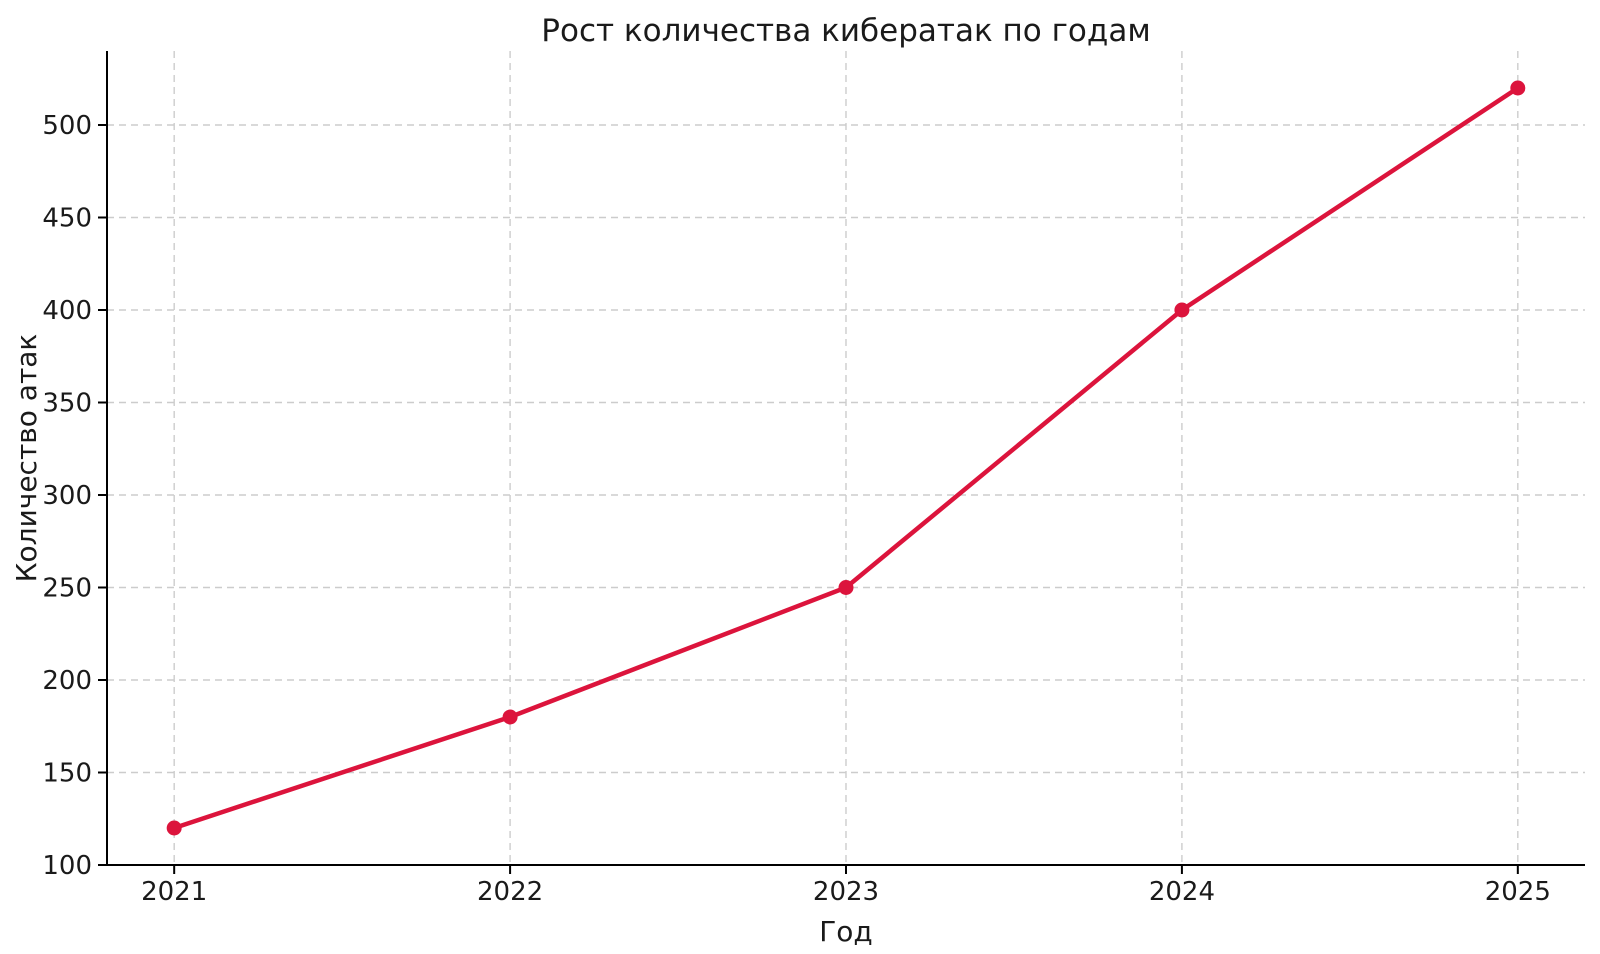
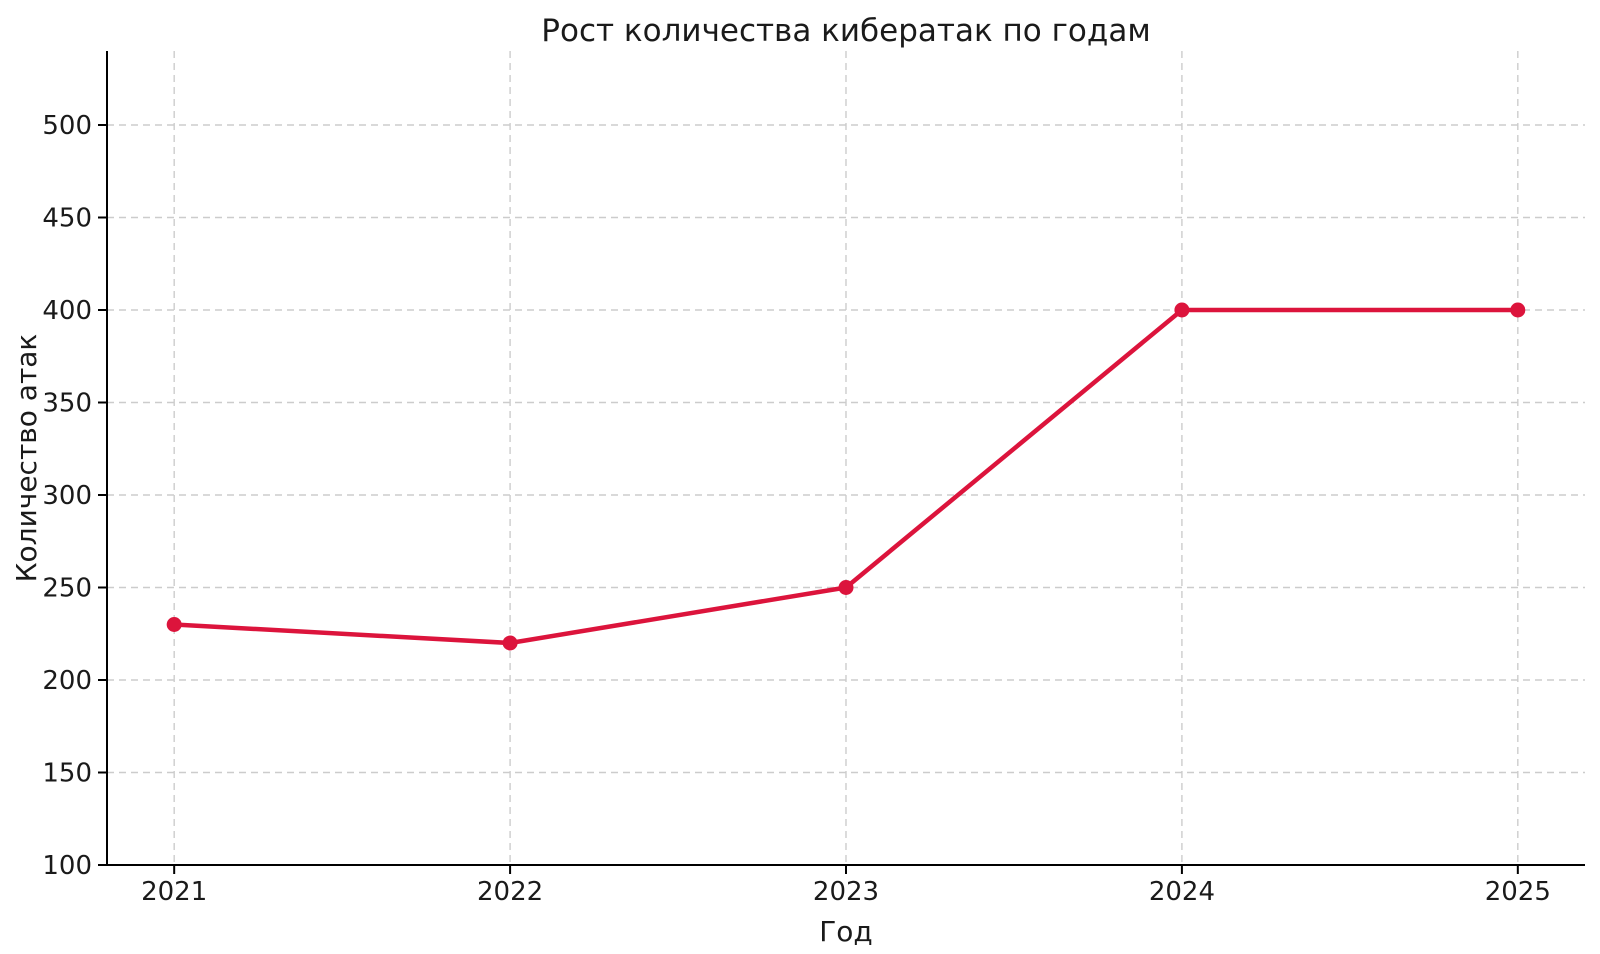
2021: 120 -> 230
2022: 180 -> 220
2025: 520 -> 400
